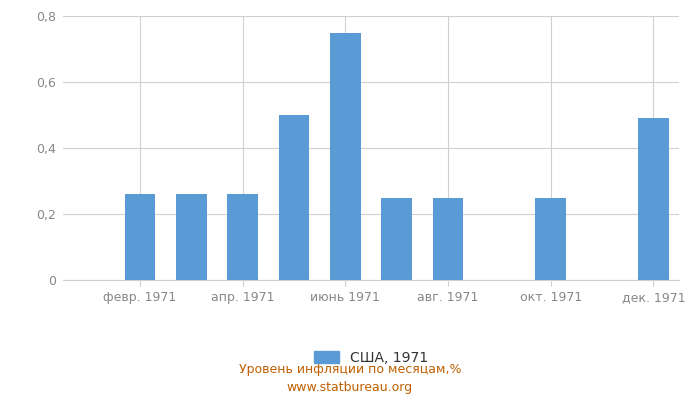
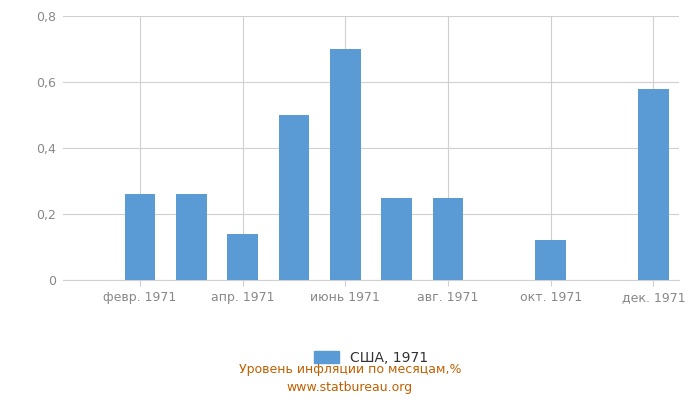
апр. 1971: 0,26 -> 0,14
июнь 1971: 0,75 -> 0,70
окт. 1971: 0,25 -> 0,12
дек. 1971: 0,49 -> 0,58
